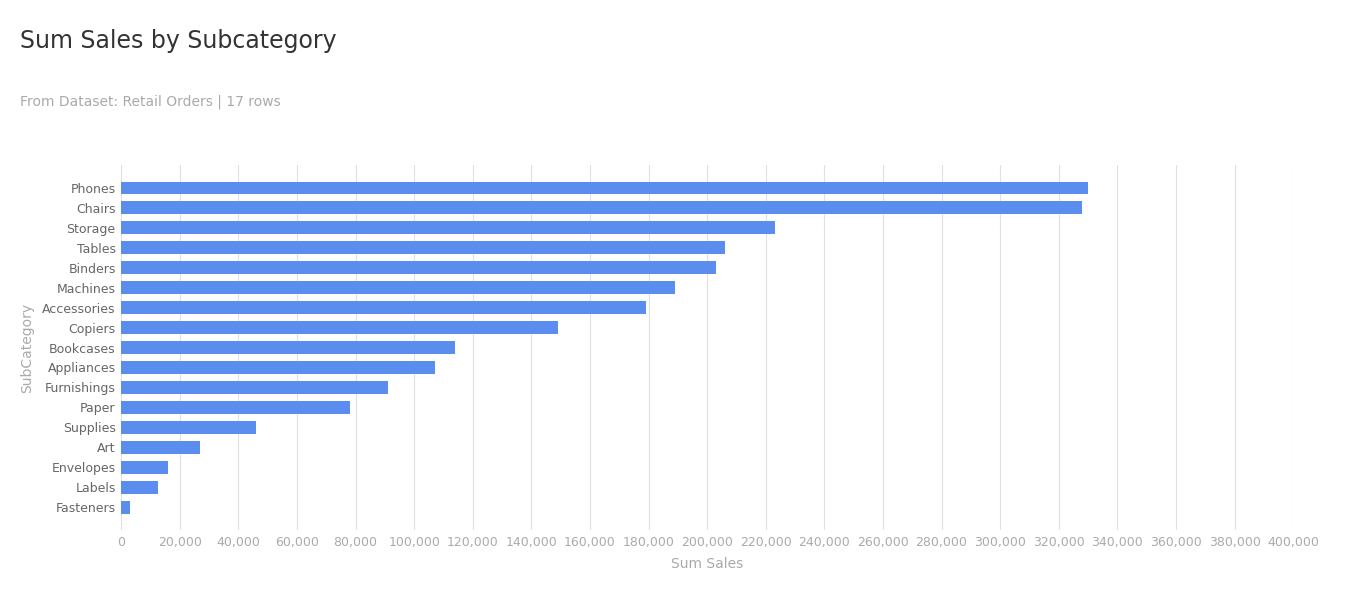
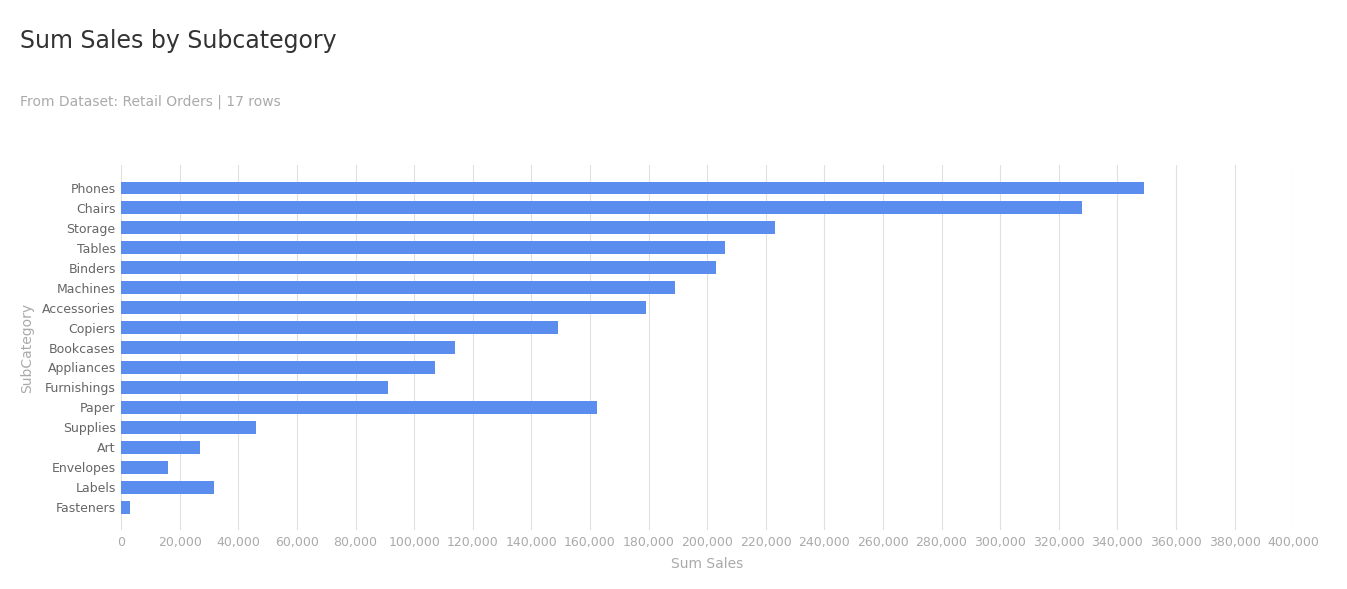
Phones: 330,000 -> 349,000
Paper: 78,000 -> 162,500
Labels: 12,500 -> 31,500
